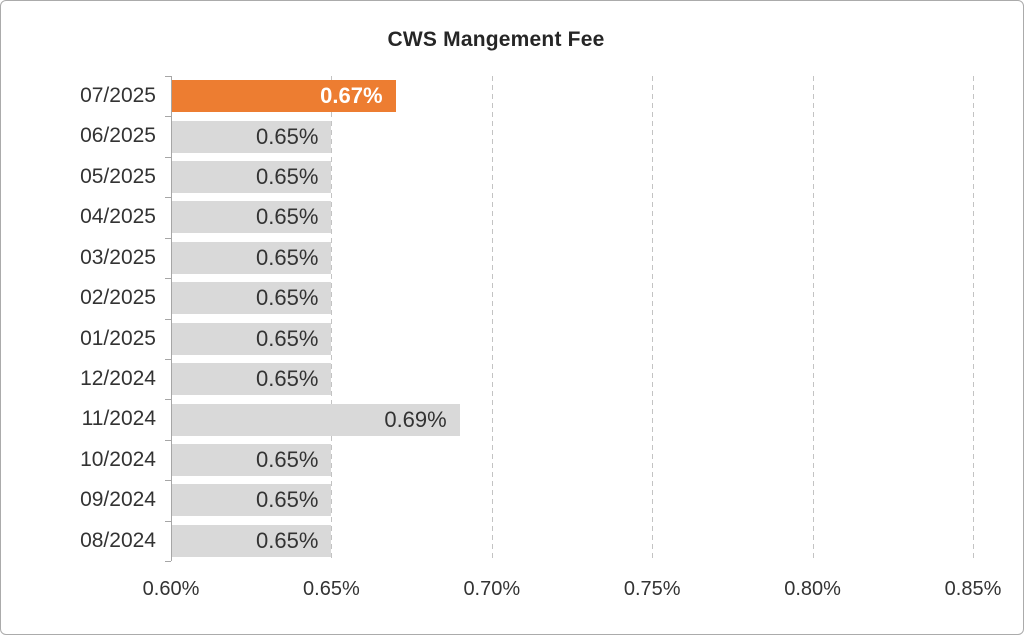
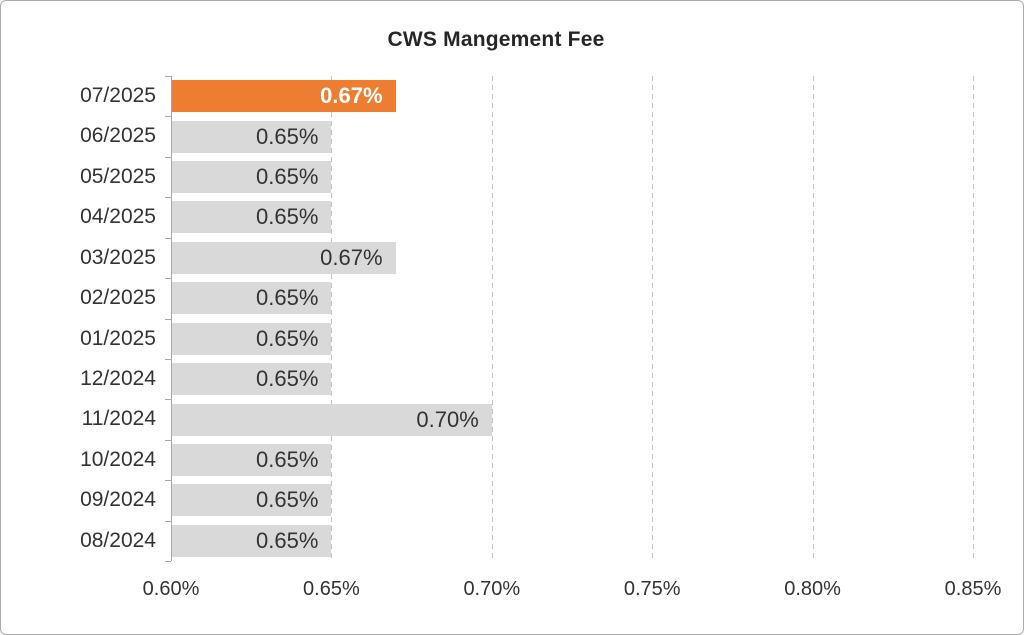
03/2025: 0.65% -> 0.67%
11/2024: 0.69% -> 0.70%
